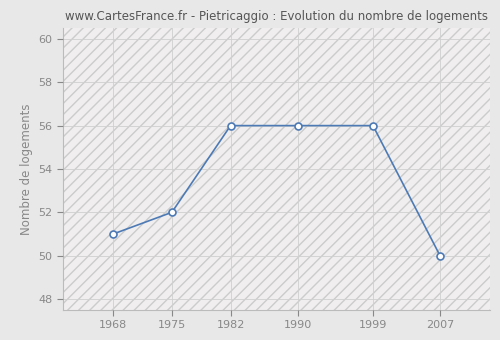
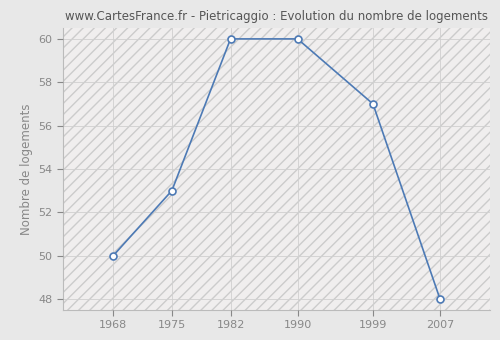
1968: 51 -> 50
1975: 52 -> 53
1982: 56 -> 60
1990: 56 -> 60
1999: 56 -> 57
2007: 50 -> 48
